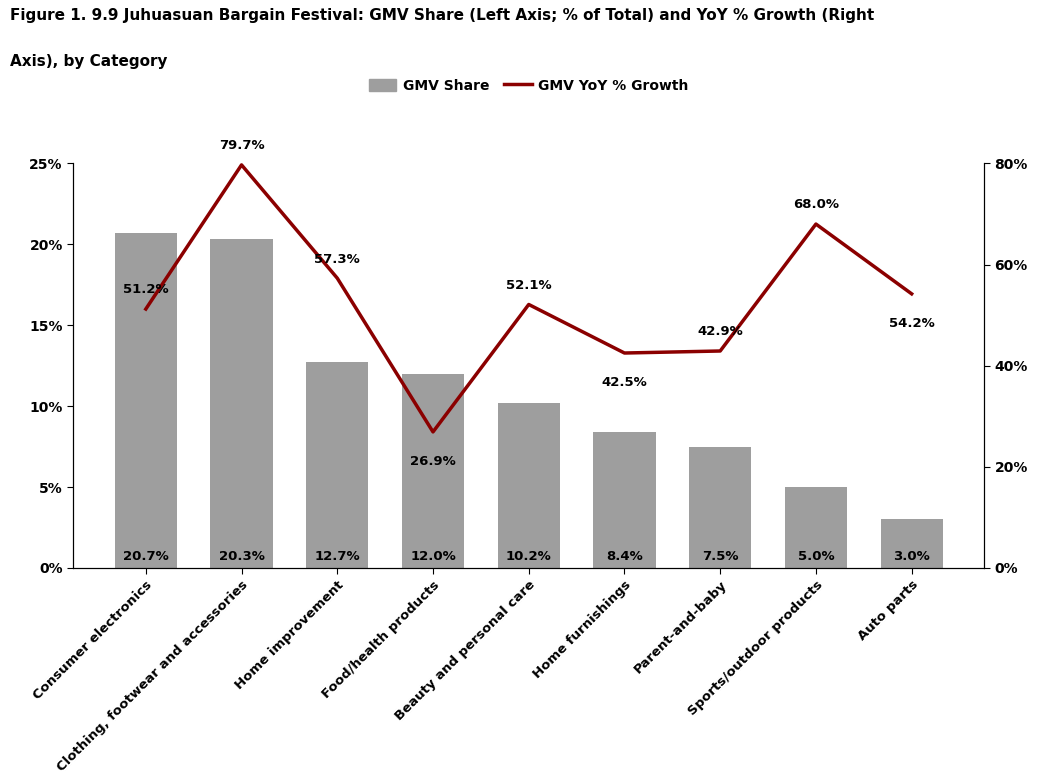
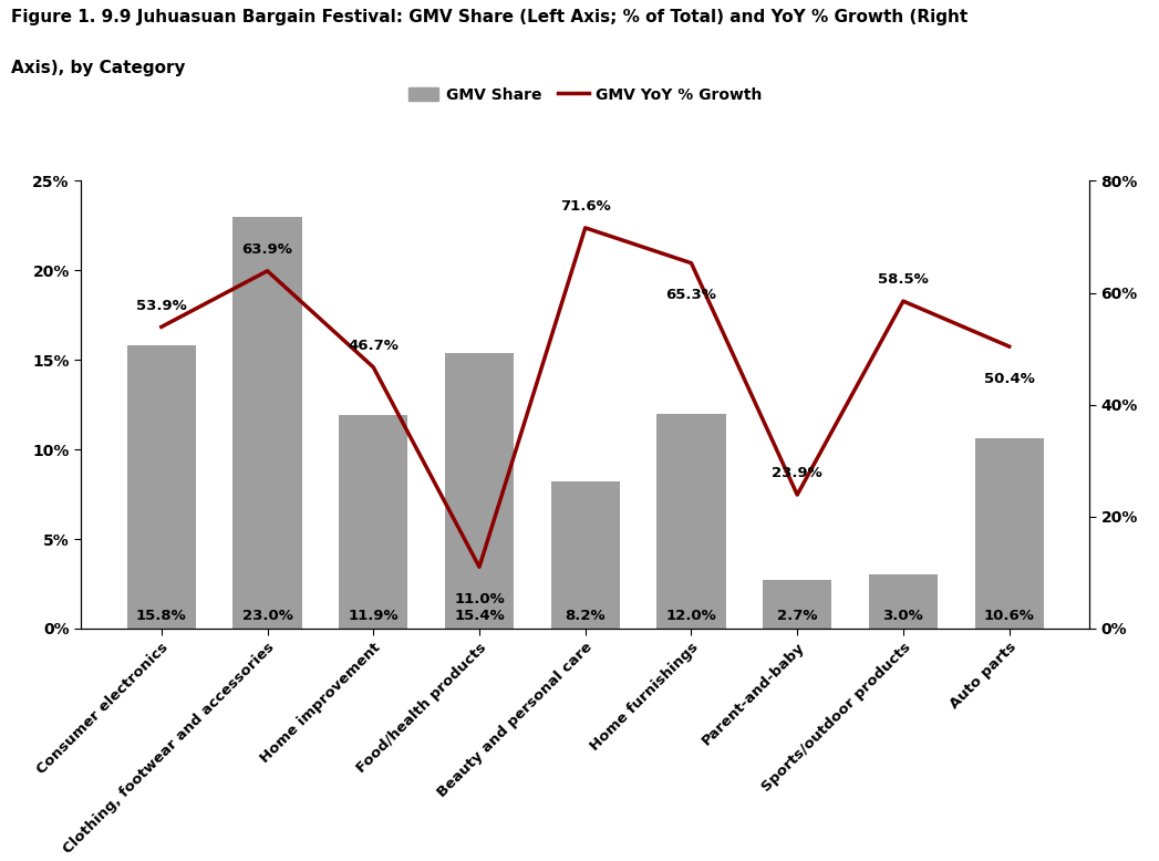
GMV Share/Consumer electronics: 20.7% -> 15.8%
GMV YoY % Growth/Consumer electronics: 51.2% -> 53.9%
GMV Share/Clothing, footwear and accessories: 20.3% -> 23.0%
GMV YoY % Growth/Clothing, footwear and accessories: 79.7% -> 63.9%
GMV Share/Home improvement: 12.7% -> 11.9%
GMV YoY % Growth/Home improvement: 57.3% -> 46.7%
GMV Share/Food/health products: 12.0% -> 15.4%
GMV YoY % Growth/Food/health products: 26.9% -> 11.0%
GMV Share/Beauty and personal care: 10.2% -> 8.2%
GMV YoY % Growth/Beauty and personal care: 52.1% -> 71.6%
GMV Share/Home furnishings: 8.4% -> 12.0%
GMV YoY % Growth/Home furnishings: 42.5% -> 65.3%
GMV Share/Parent-and-baby: 7.5% -> 2.7%
GMV YoY % Growth/Parent-and-baby: 42.9% -> 23.9%
GMV Share/Sports/outdoor products: 5.0% -> 3.0%
GMV YoY % Growth/Sports/outdoor products: 68.0% -> 58.5%
GMV Share/Auto parts: 3.0% -> 10.6%
GMV YoY % Growth/Auto parts: 54.2% -> 50.4%
